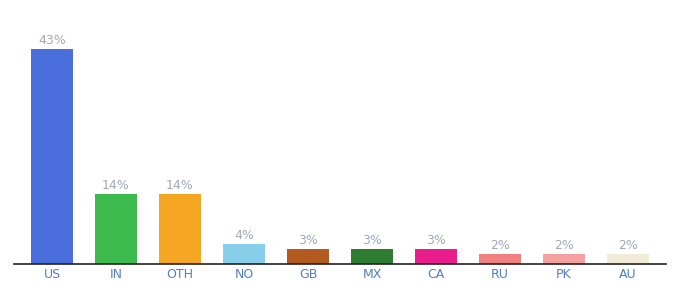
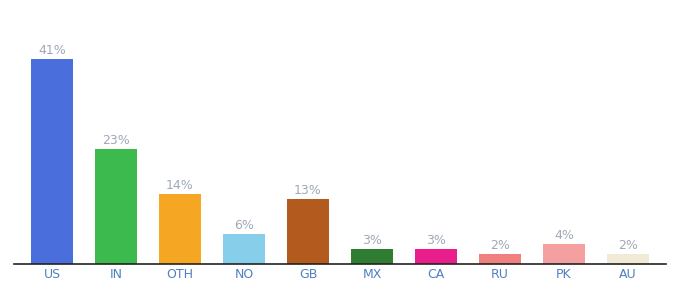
US: 43% -> 41%
IN: 14% -> 23%
NO: 4% -> 6%
GB: 3% -> 13%
PK: 2% -> 4%
